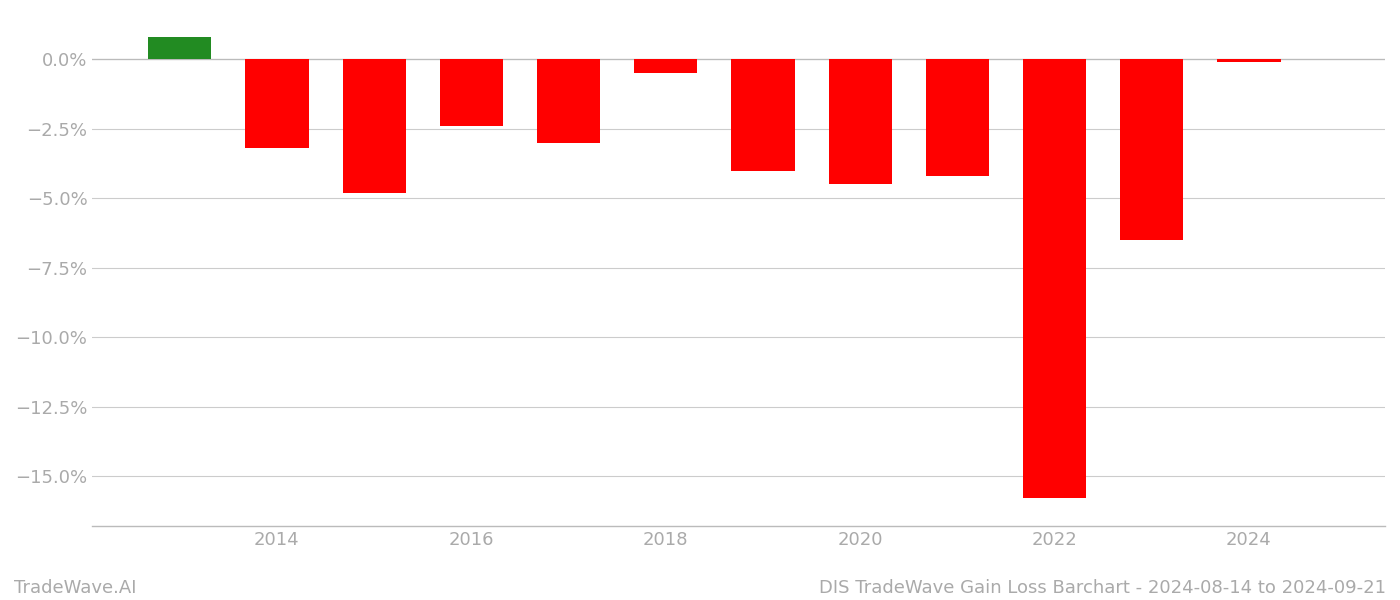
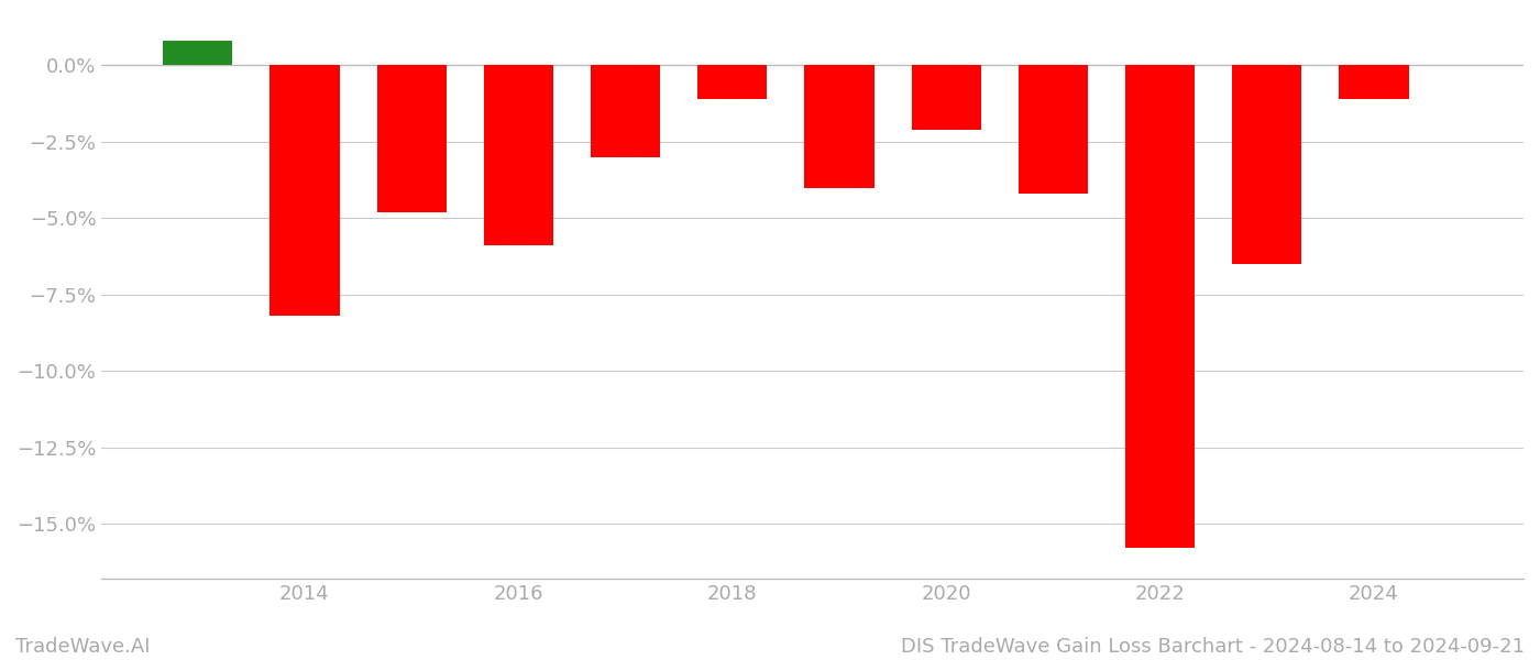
2014: -3.2% -> -8.2%
2016: -2.4% -> -5.9%
2018: -0.5% -> -1.1%
2020: -4.5% -> -2.1%
2024: -0.1% -> -1.1%
